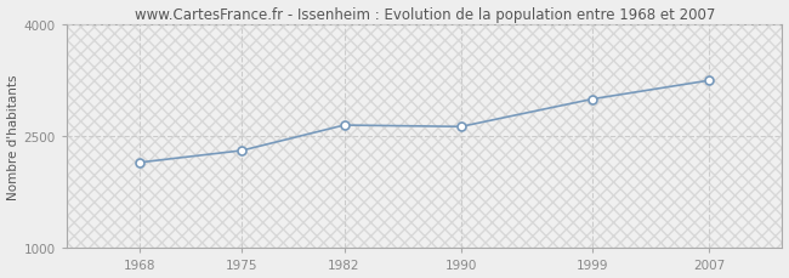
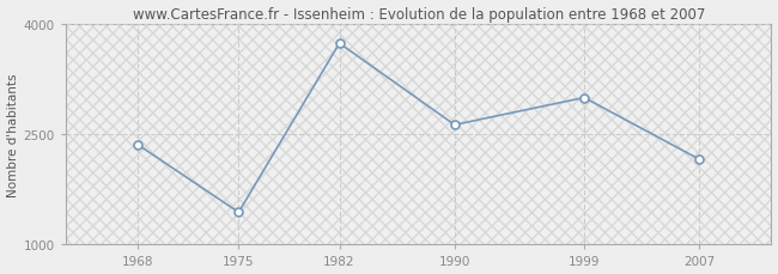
1968: 2150 -> 2360
1975: 2310 -> 1440
1982: 2650 -> 3740
2007: 3250 -> 2160
